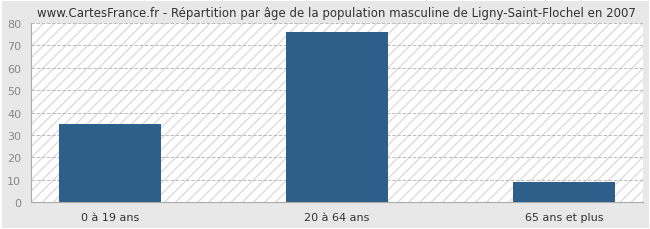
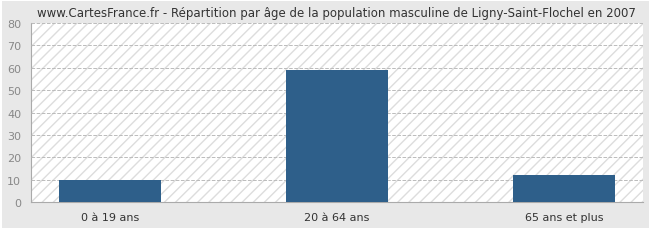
0 à 19 ans: 35 -> 10
20 à 64 ans: 76 -> 59
65 ans et plus: 9 -> 12
